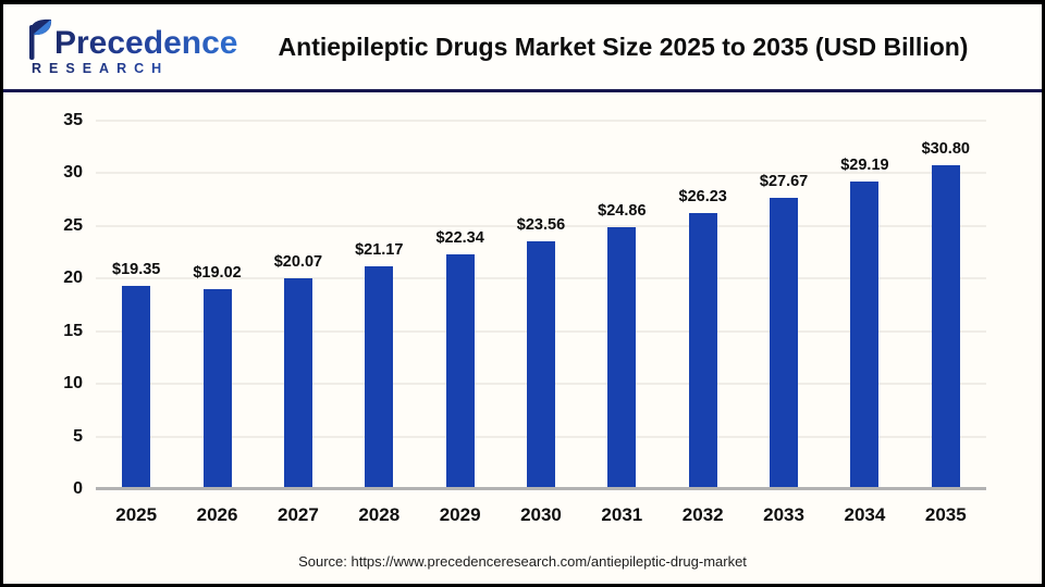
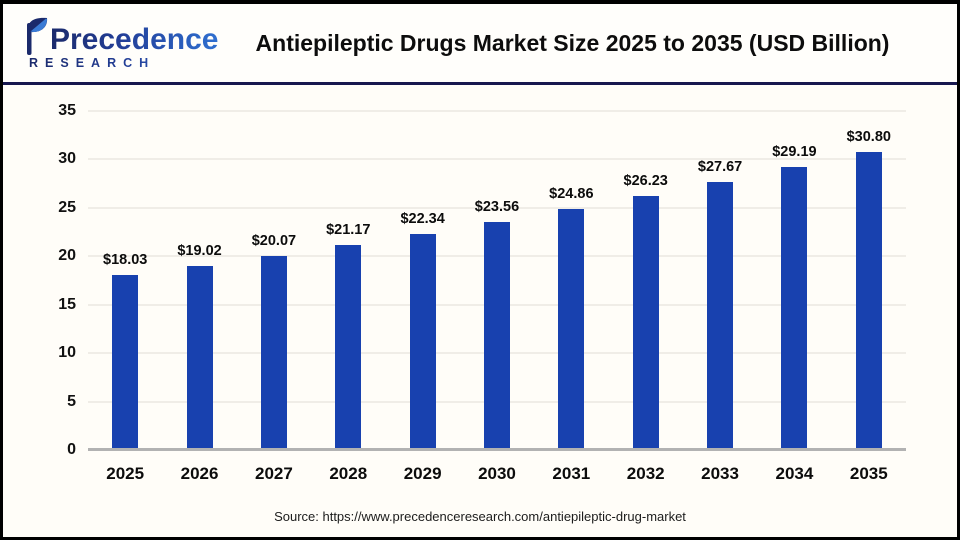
2025: $19.35 -> $18.03
